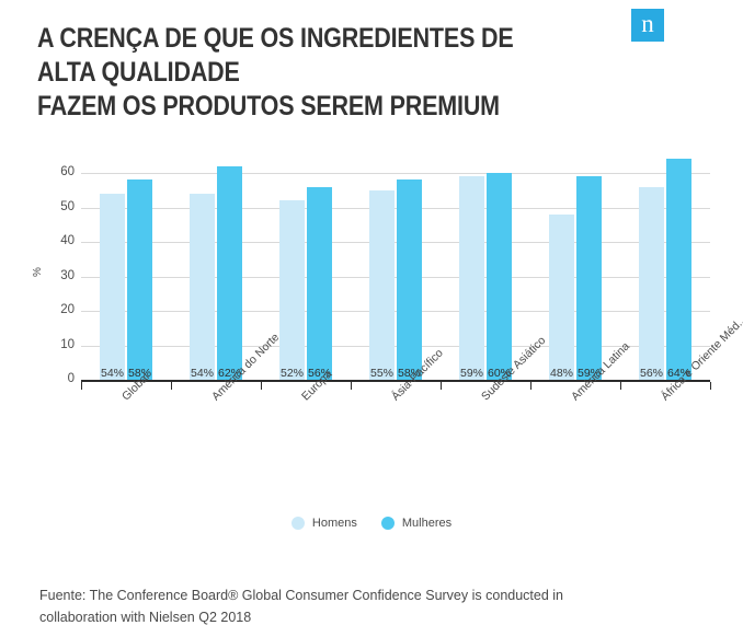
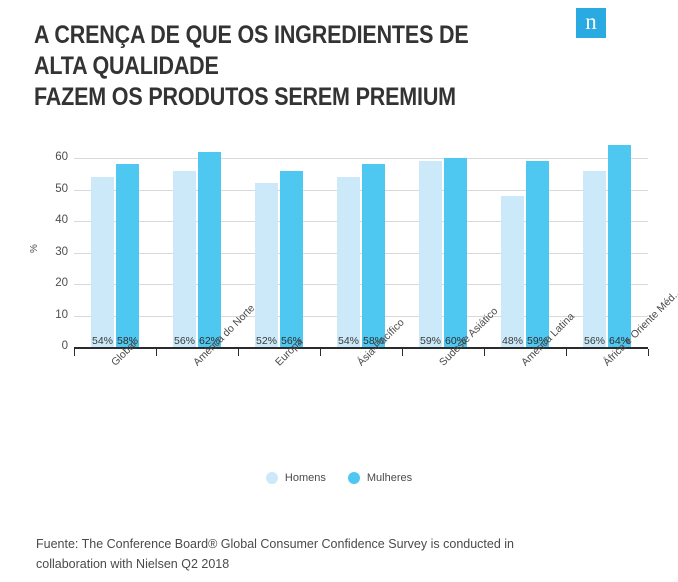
Homens/América do Norte: 54% -> 56%
Homens/Ásia-Pacífico: 55% -> 54%
